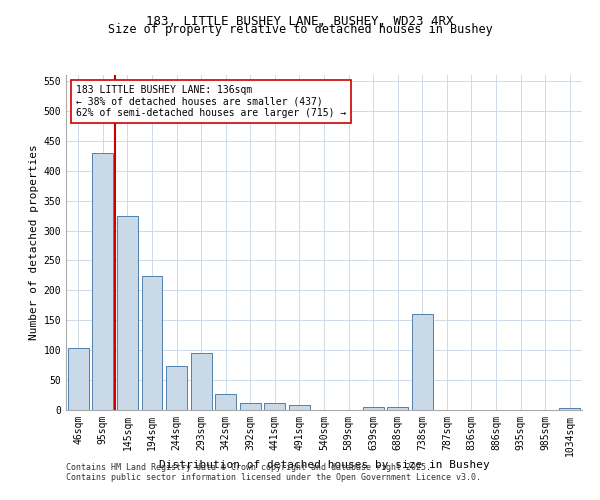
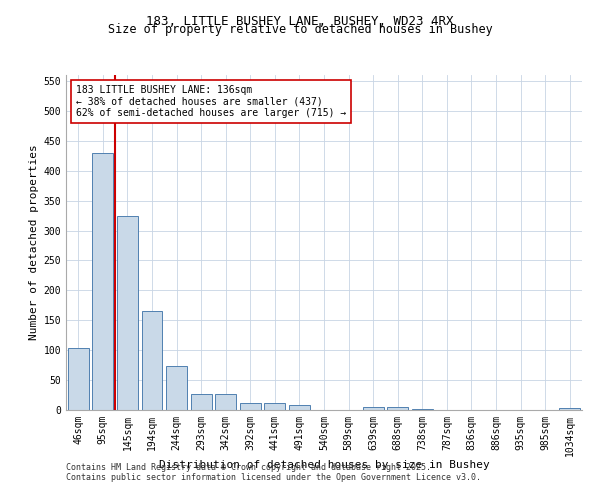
194sqm: 224 -> 165
293sqm: 96 -> 26
738sqm: 160 -> 1
